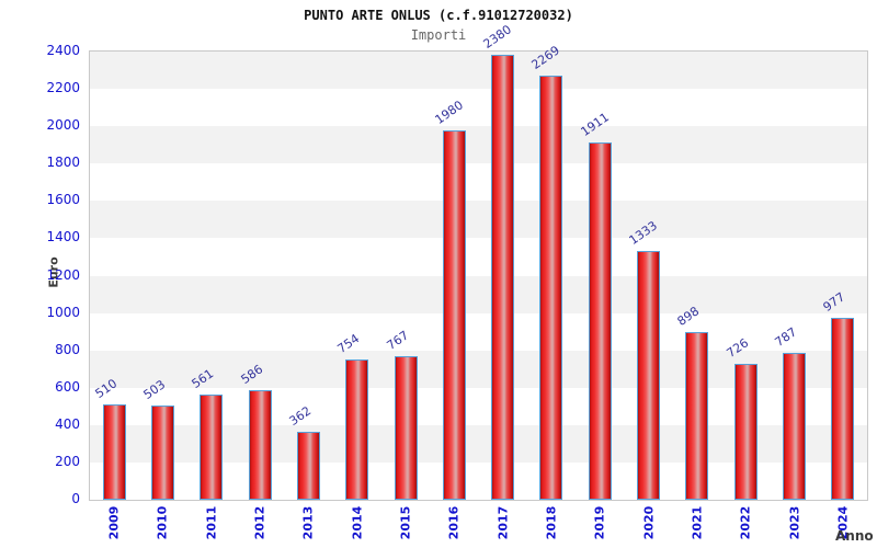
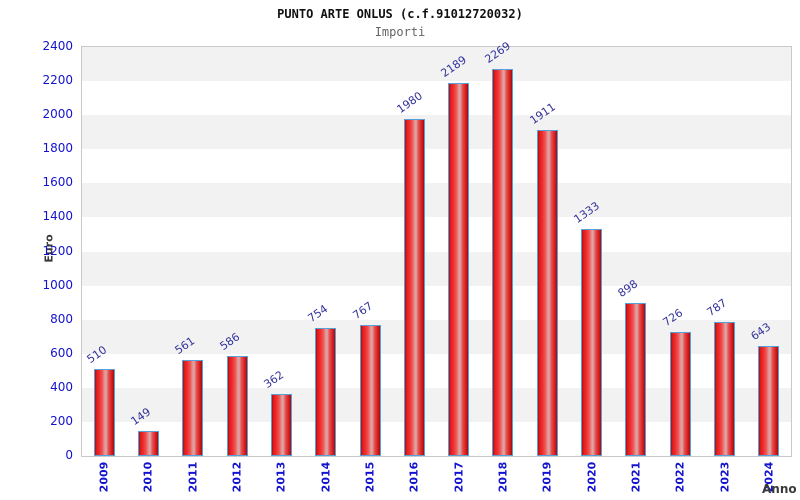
2010: 503 -> 149
2017: 2380 -> 2189
2024: 977 -> 643
